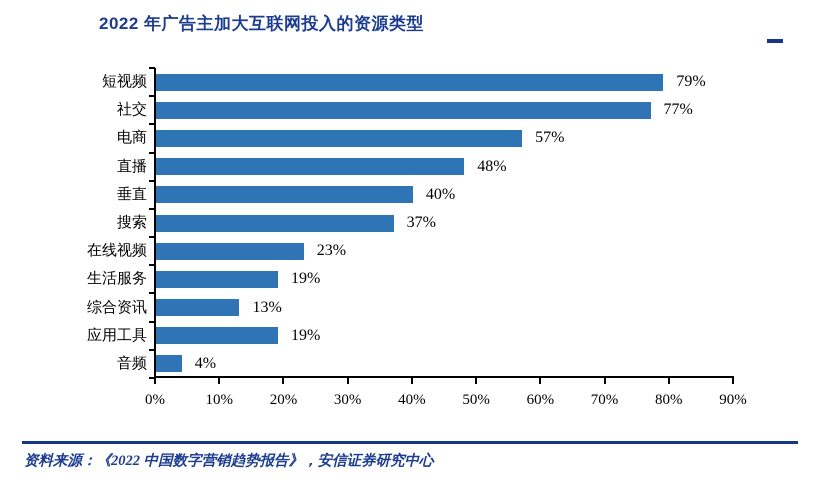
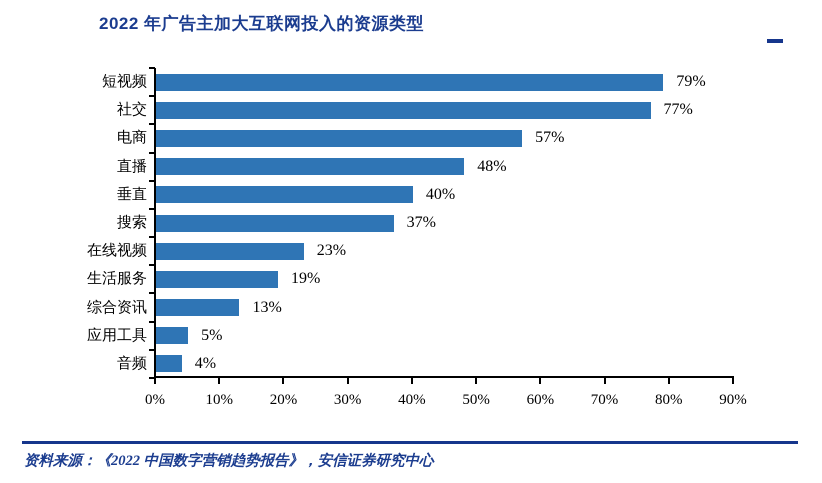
应用工具: 19% -> 5%
